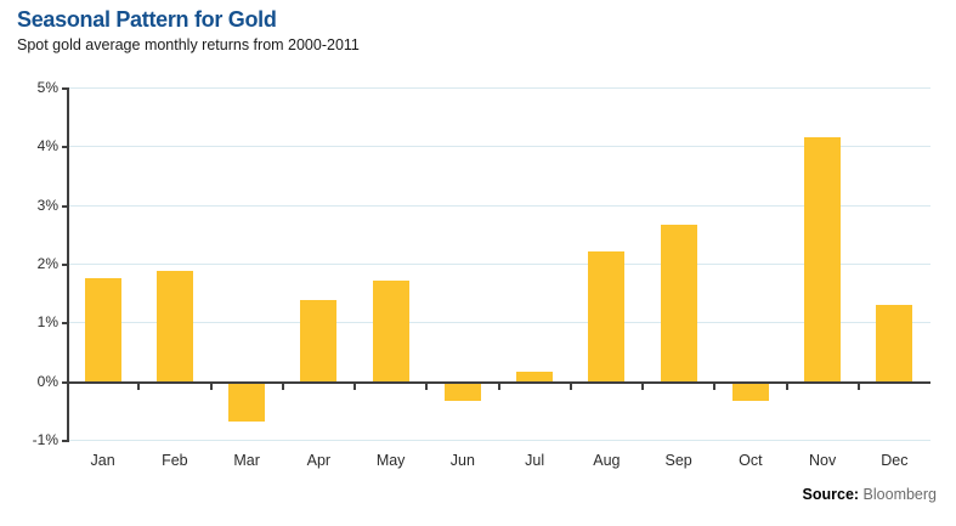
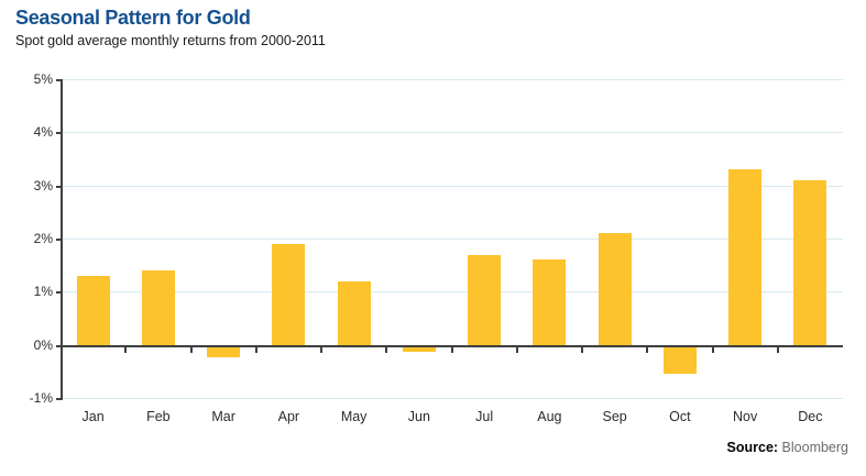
Jan: 1.8% -> 1.3%
Feb: 1.9% -> 1.4%
Mar: -0.7% -> -0.2%
Apr: 1.4% -> 1.9%
May: 1.7% -> 1.2%
Jun: -0.3% -> -0.1%
Jul: 0.1% -> 1.7%
Aug: 2.2% -> 1.6%
Sep: 2.7% -> 2.1%
Oct: -0.3% -> -0.5%
Nov: 4.2% -> 3.3%
Dec: 1.3% -> 3.1%
